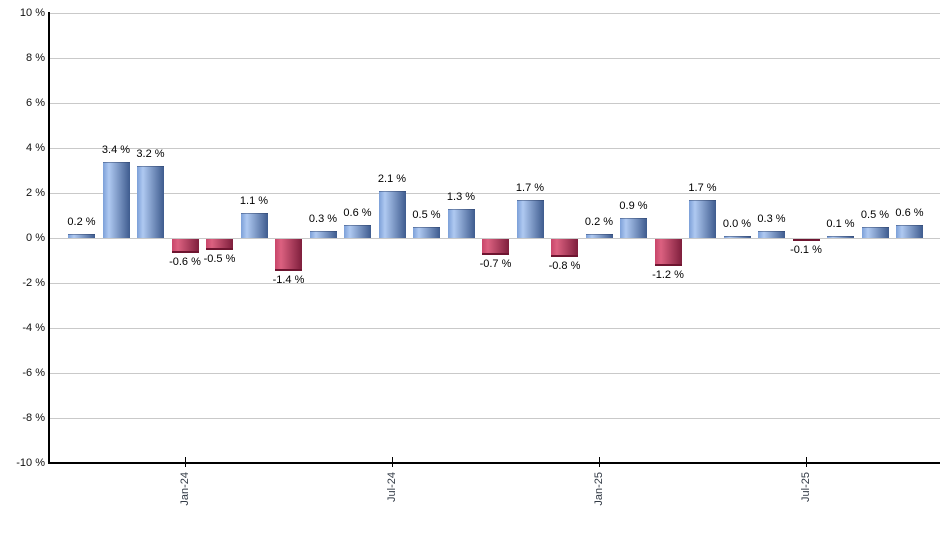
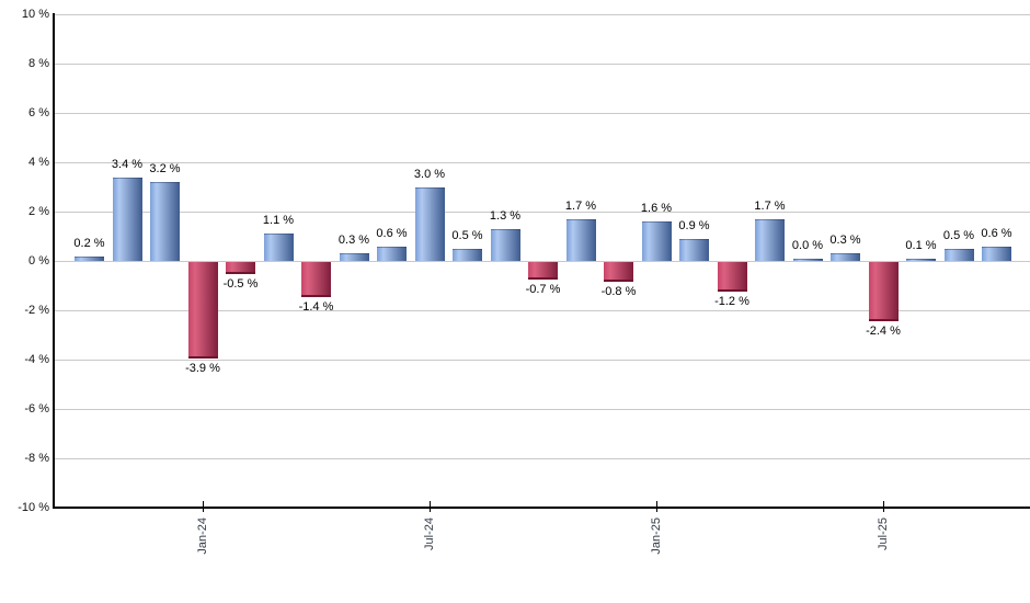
Jan-24: -0.6 -> -3.9
Jul-24: 2.1 -> 3.0
Jan-25: 0.2 -> 1.6
Jul-25: -0.1 -> -2.4
